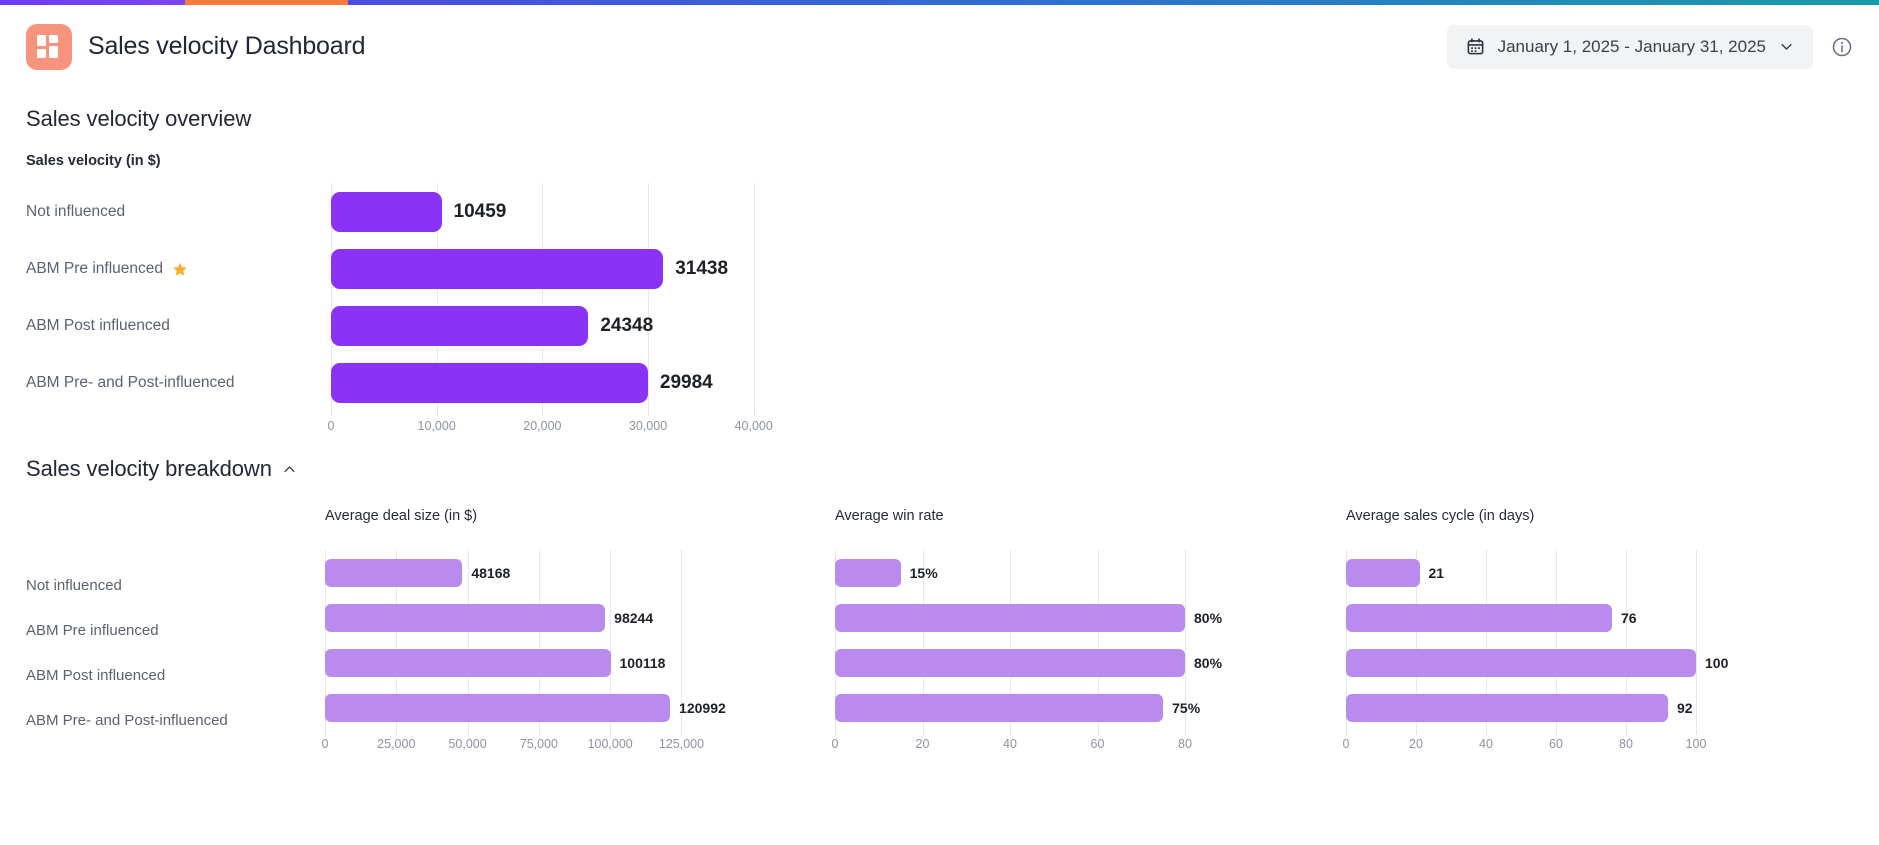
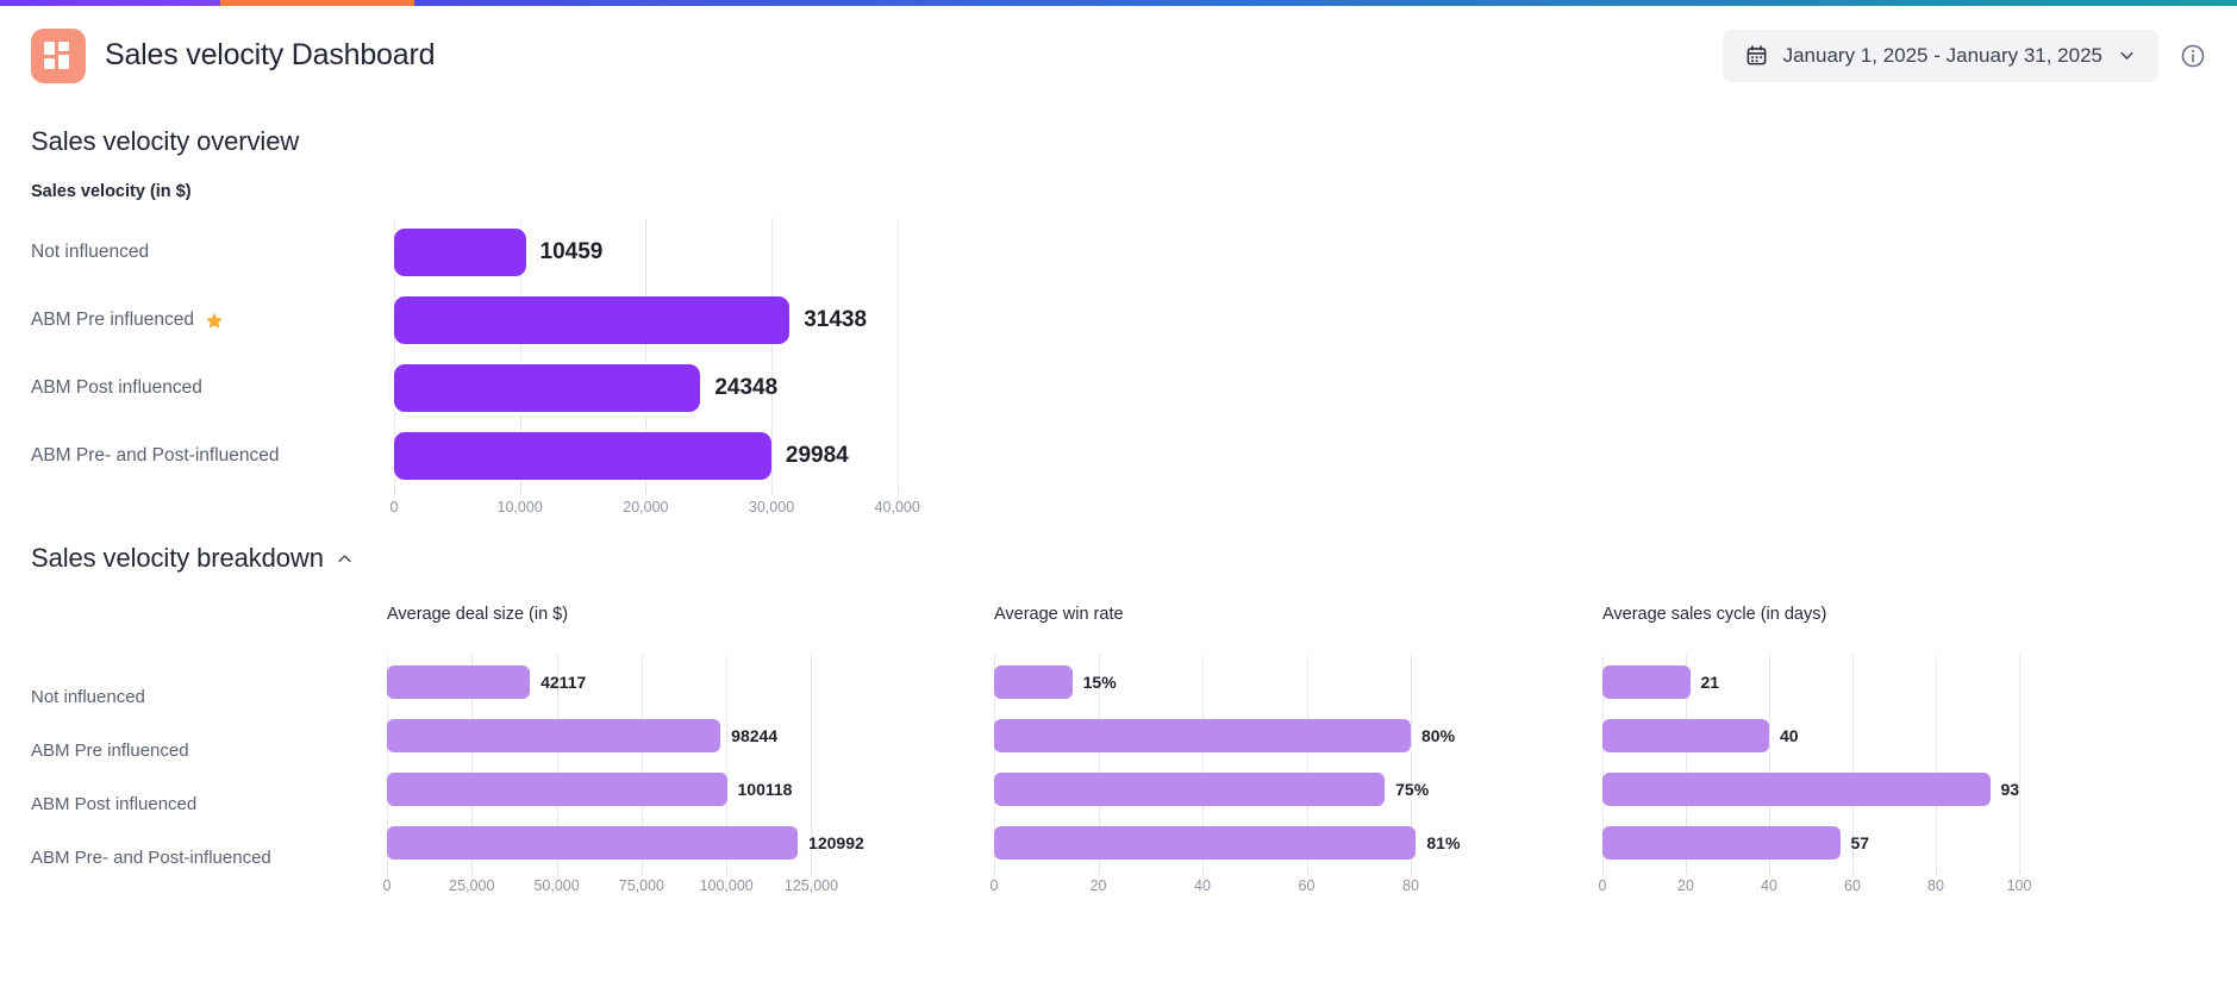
Average deal size (in $)/Not influenced: 48168 -> 42117
Average win rate/ABM Post influenced: 80% -> 75%
Average win rate/ABM Pre- and Post-influenced: 75% -> 81%
Average sales cycle (in days)/ABM Pre influenced: 76 -> 40
Average sales cycle (in days)/ABM Post influenced: 100 -> 93
Average sales cycle (in days)/ABM Pre- and Post-influenced: 92 -> 57
